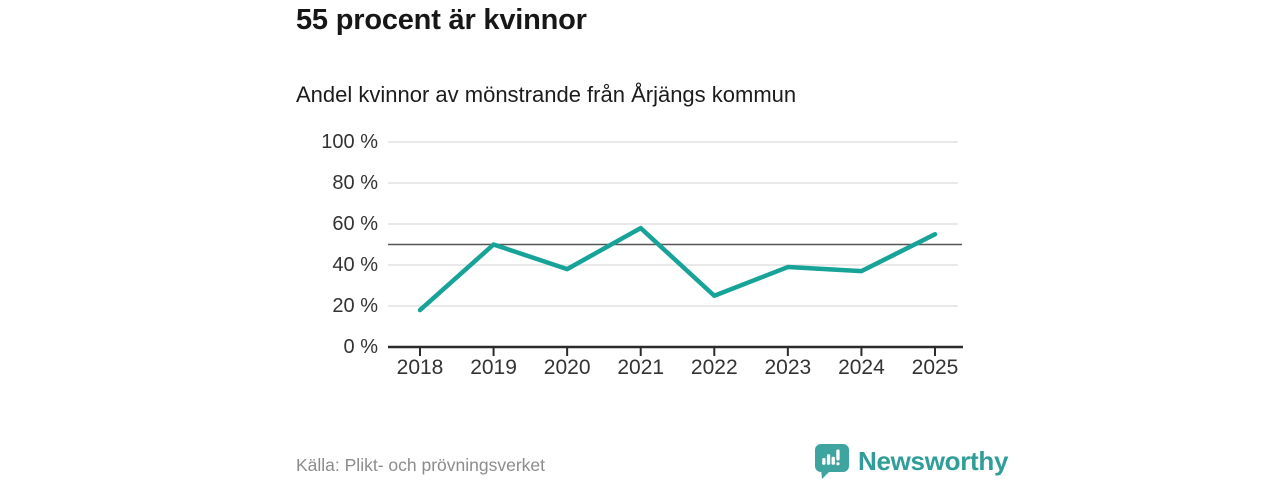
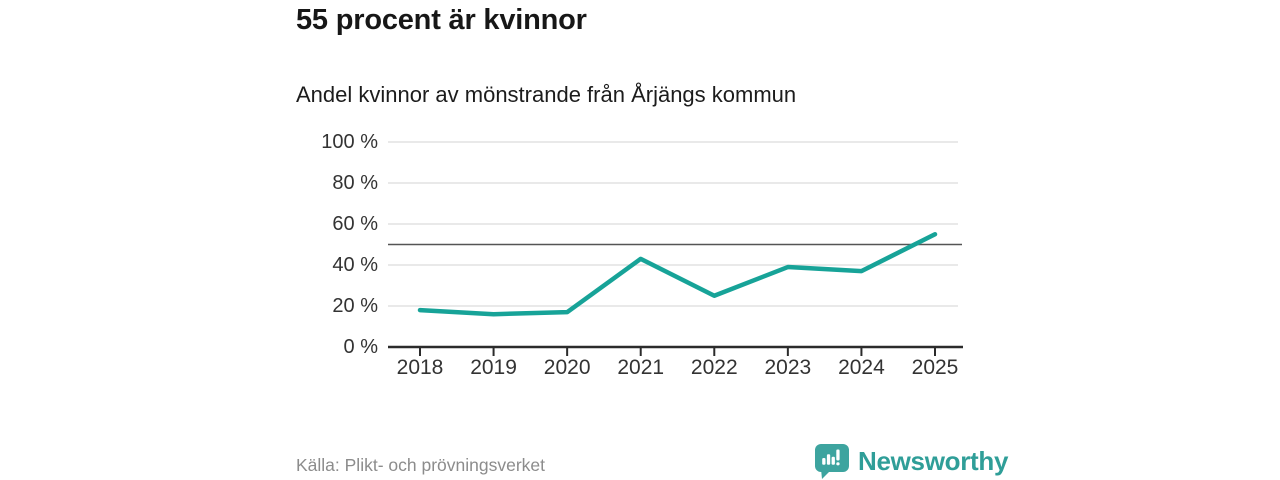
2019: 50% -> 16%
2020: 38% -> 17%
2021: 58% -> 43%
